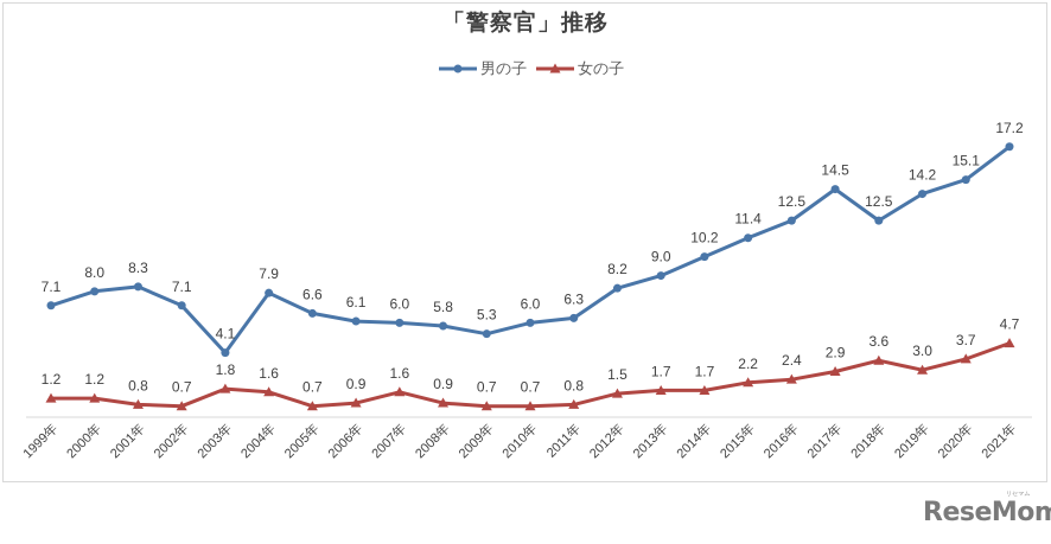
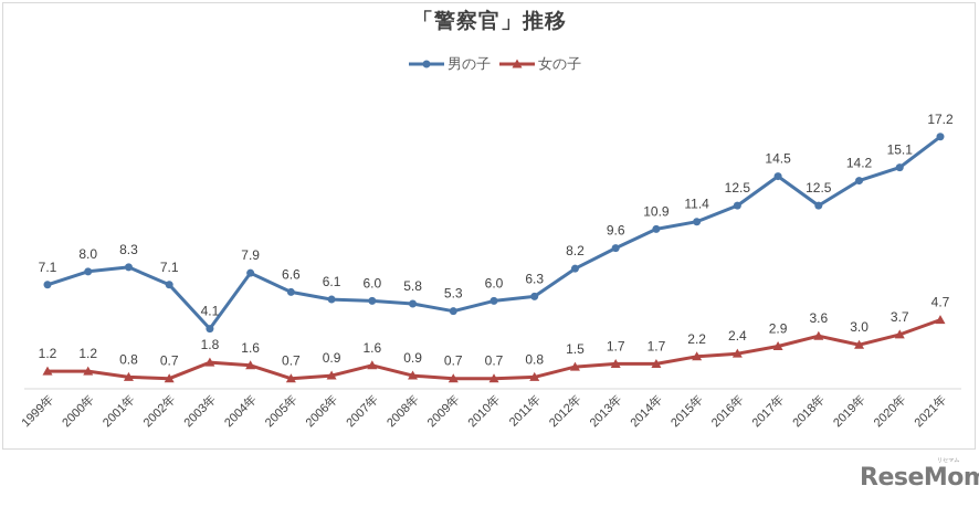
男の子/2013年: 9.0 -> 9.6
男の子/2014年: 10.2 -> 10.9
